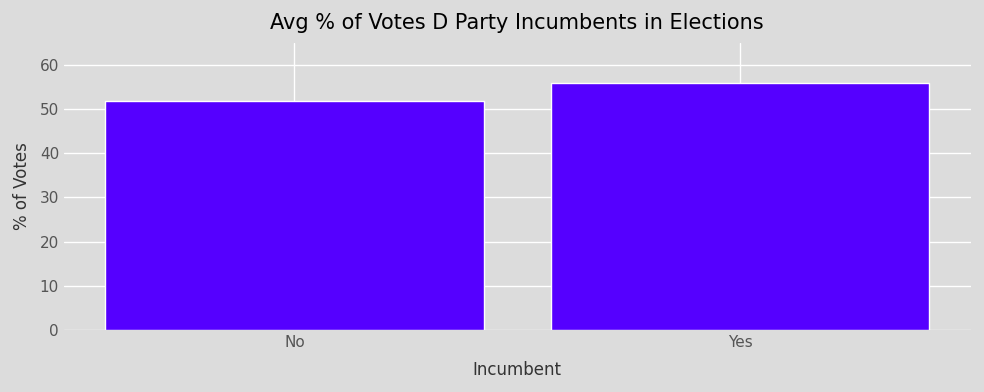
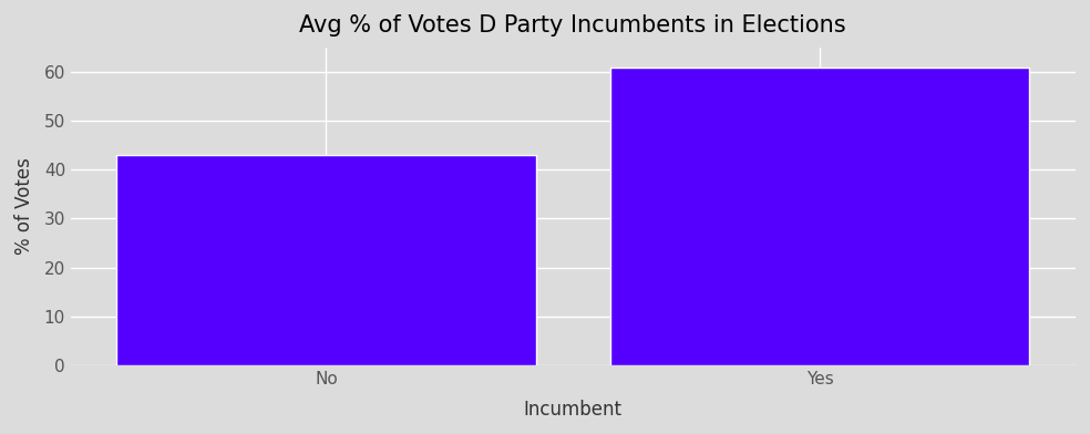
No: 52 -> 43
Yes: 56 -> 61
